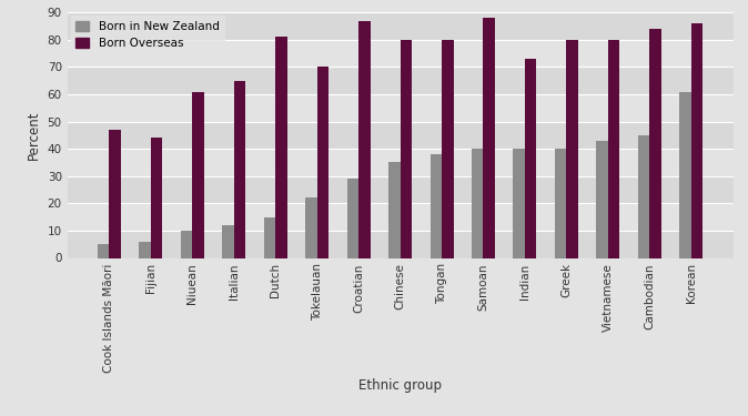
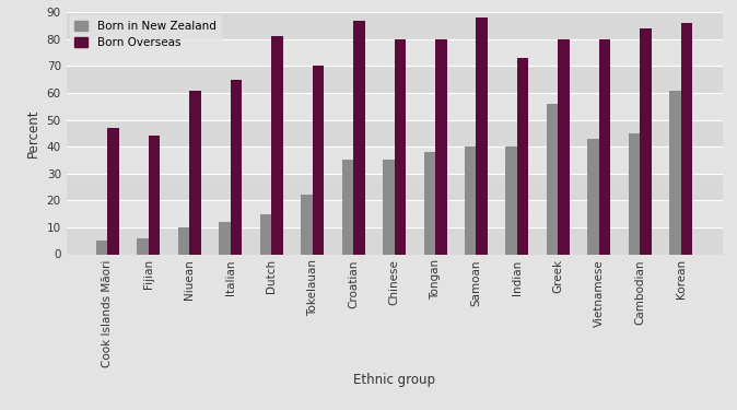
Born in New Zealand/Croatian: 29 -> 35
Born in New Zealand/Greek: 40 -> 56
